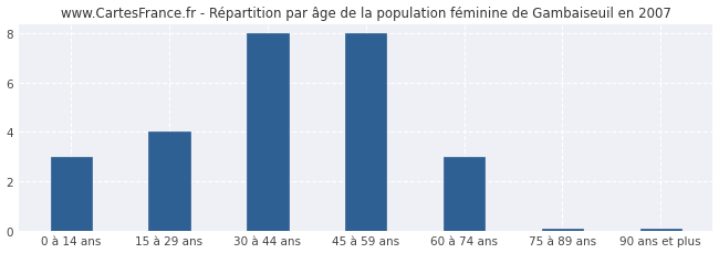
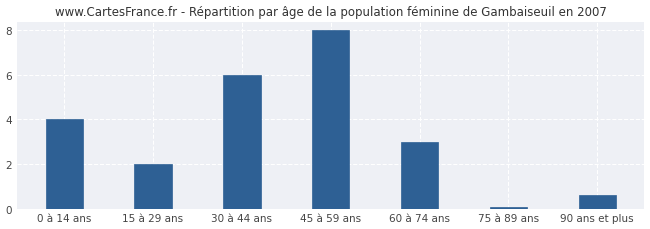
0 à 14 ans: 3.00 -> 4.00
15 à 29 ans: 4.00 -> 2.00
30 à 44 ans: 8.00 -> 6.00
90 ans et plus: 0.08 -> 0.60
